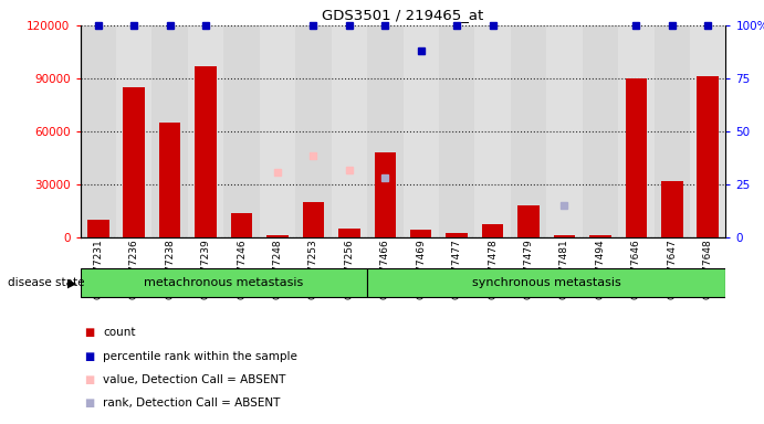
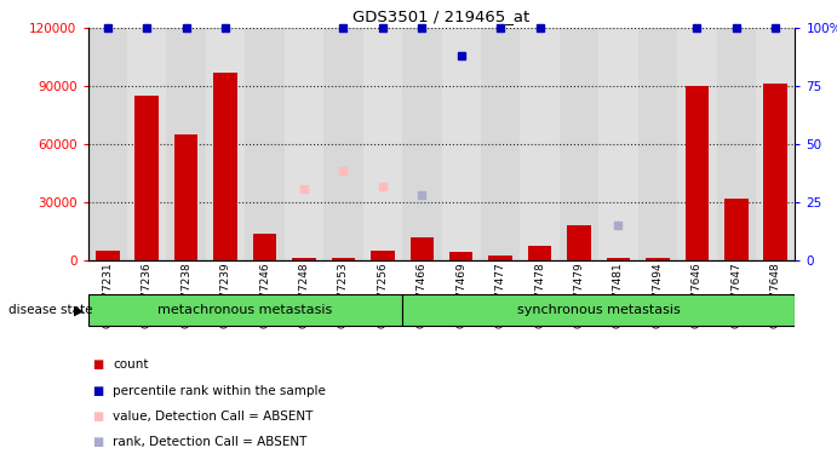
GSM277231: 10000 -> 5000
GSM277253: 20000 -> 1000
GSM277466: 48000 -> 12000
